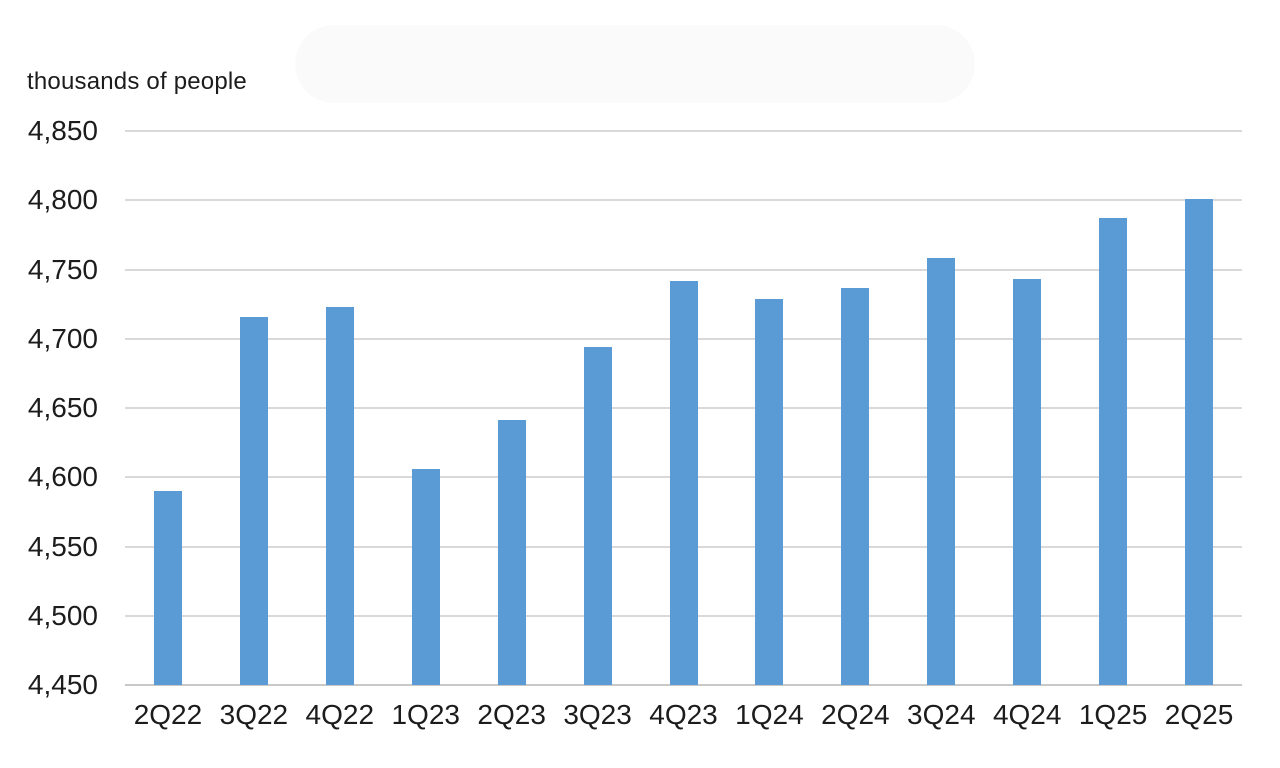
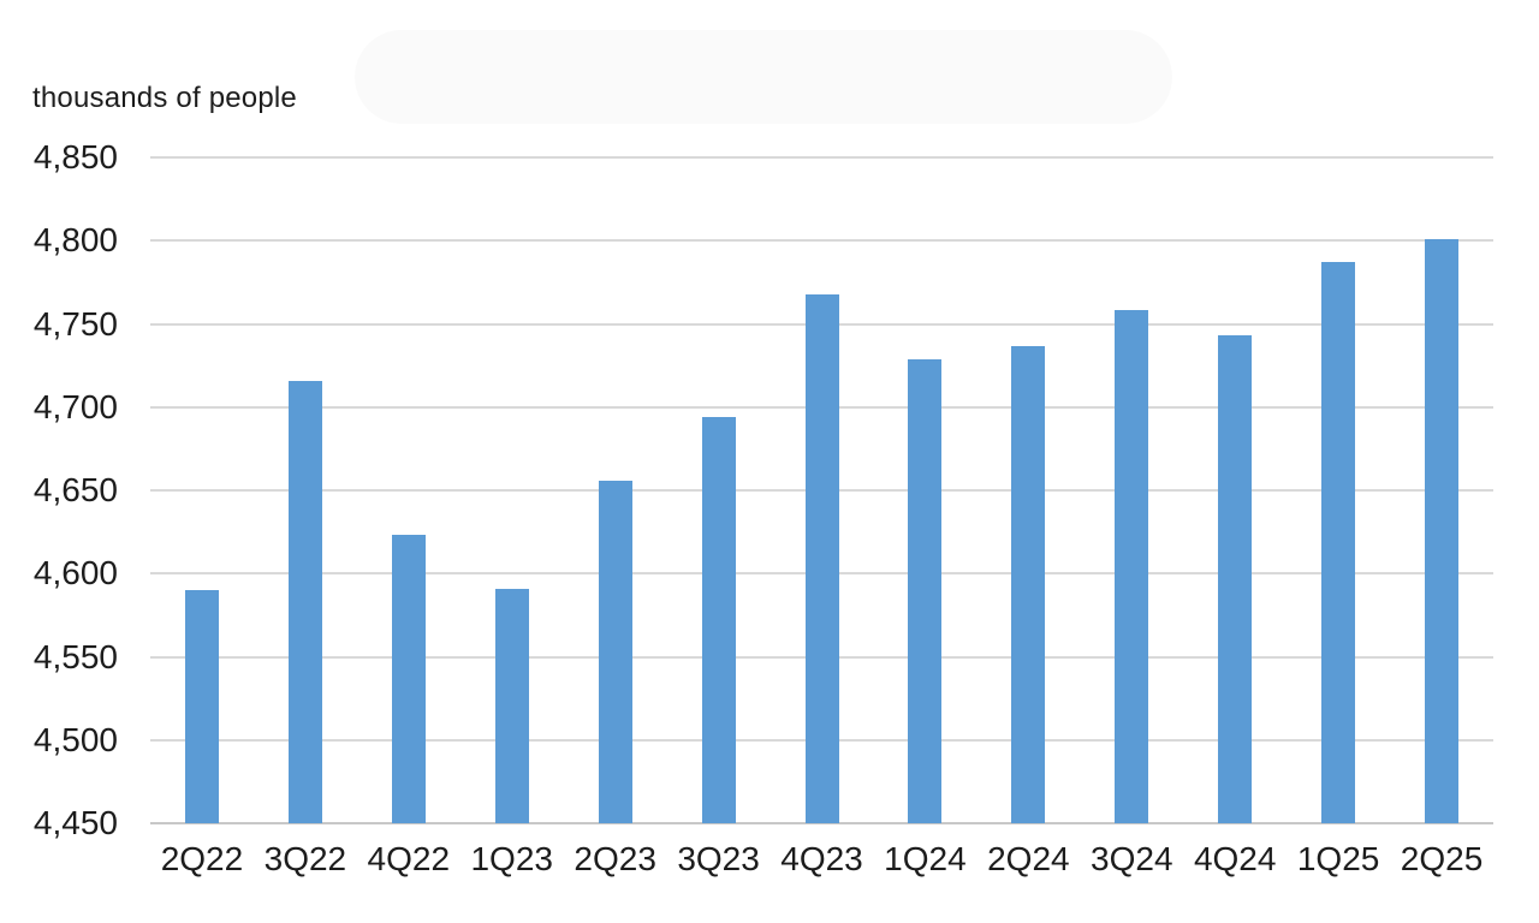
4Q22: 4723 -> 4623
1Q23: 4606 -> 4591
2Q23: 4641 -> 4656
4Q23: 4742 -> 4768
